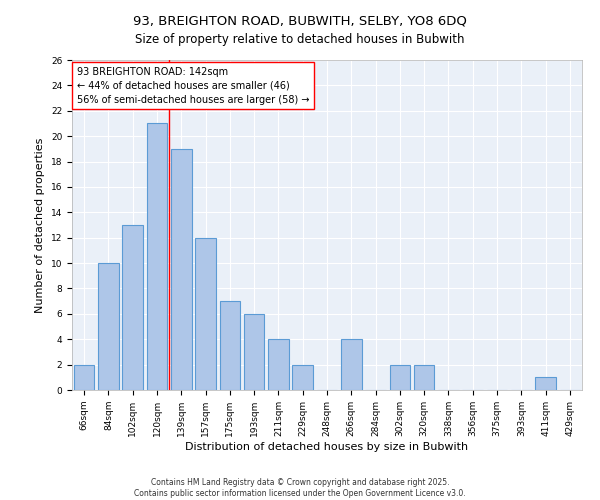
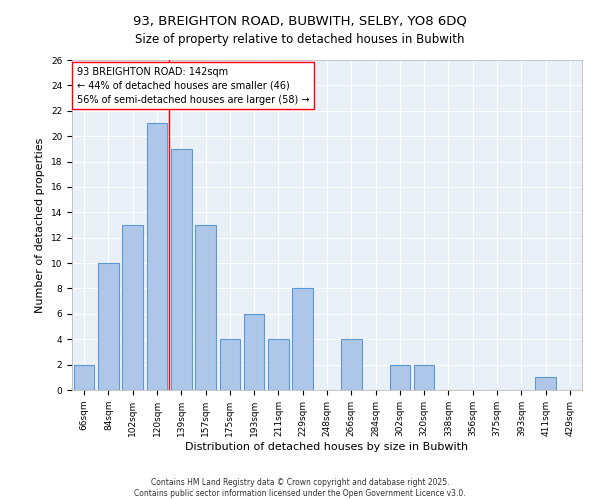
157sqm: 12 -> 13
175sqm: 7 -> 4
229sqm: 2 -> 8
